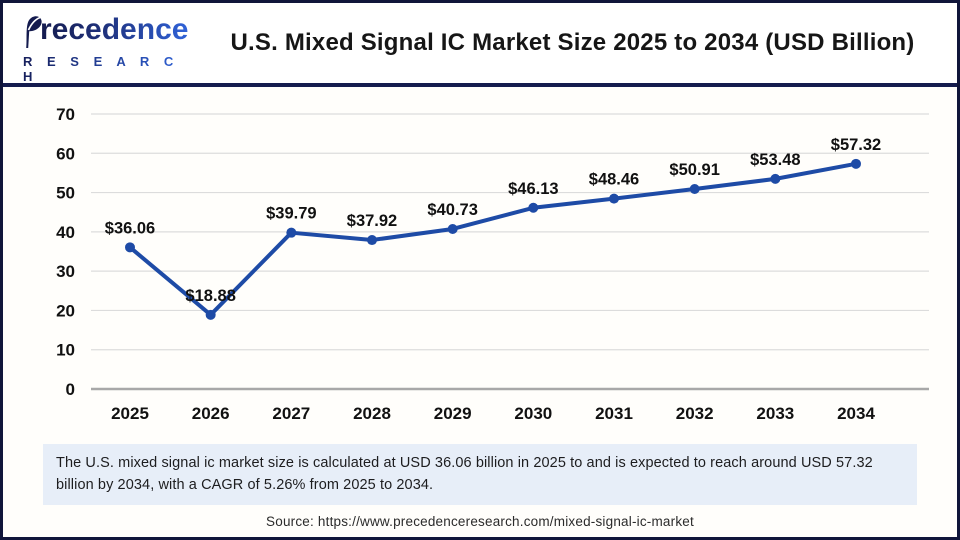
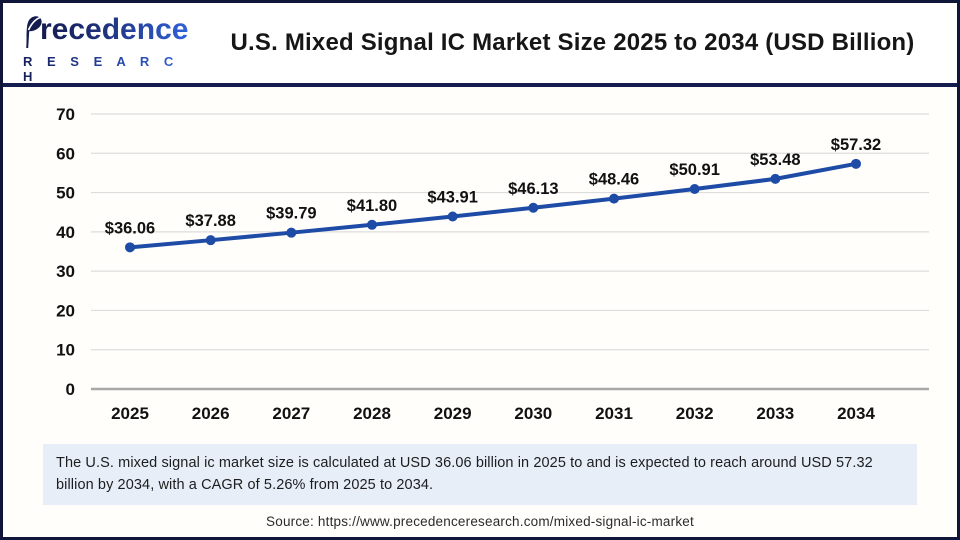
2026: $18.88 -> $37.88
2028: $37.92 -> $41.80
2029: $40.73 -> $43.91
